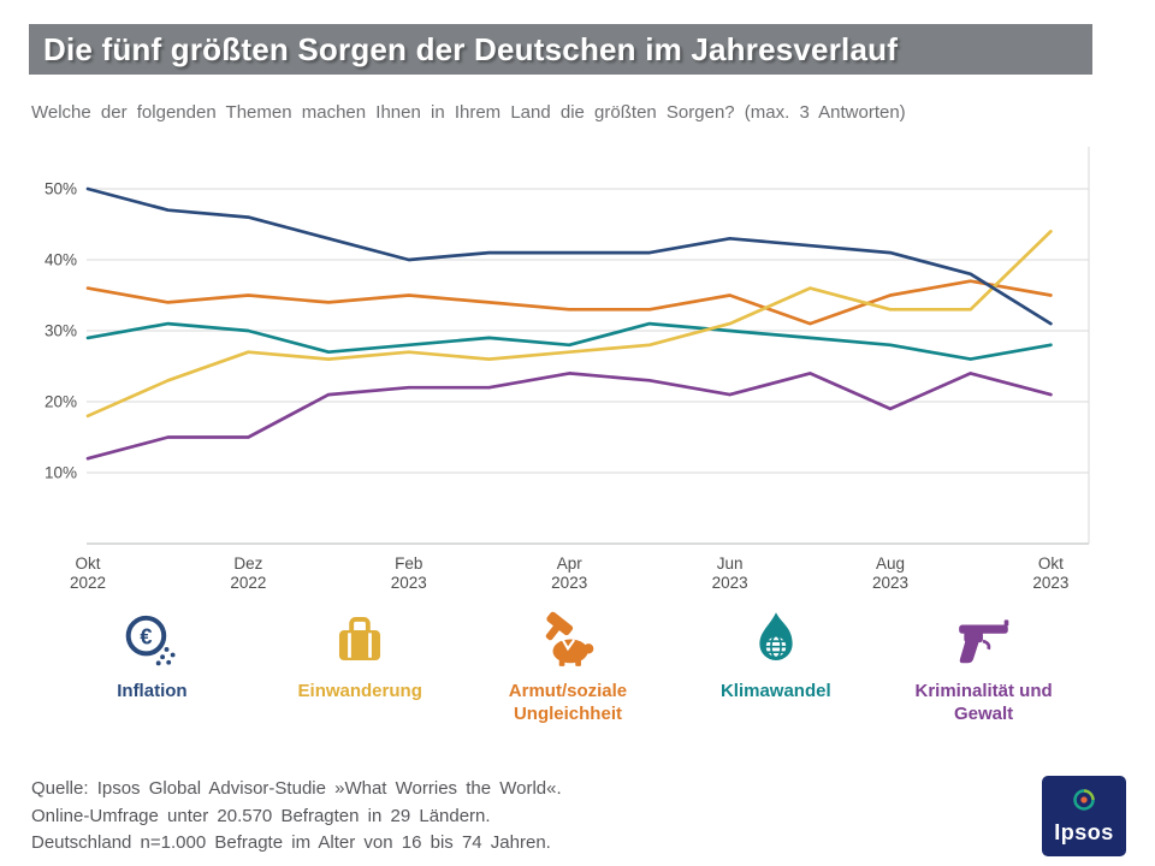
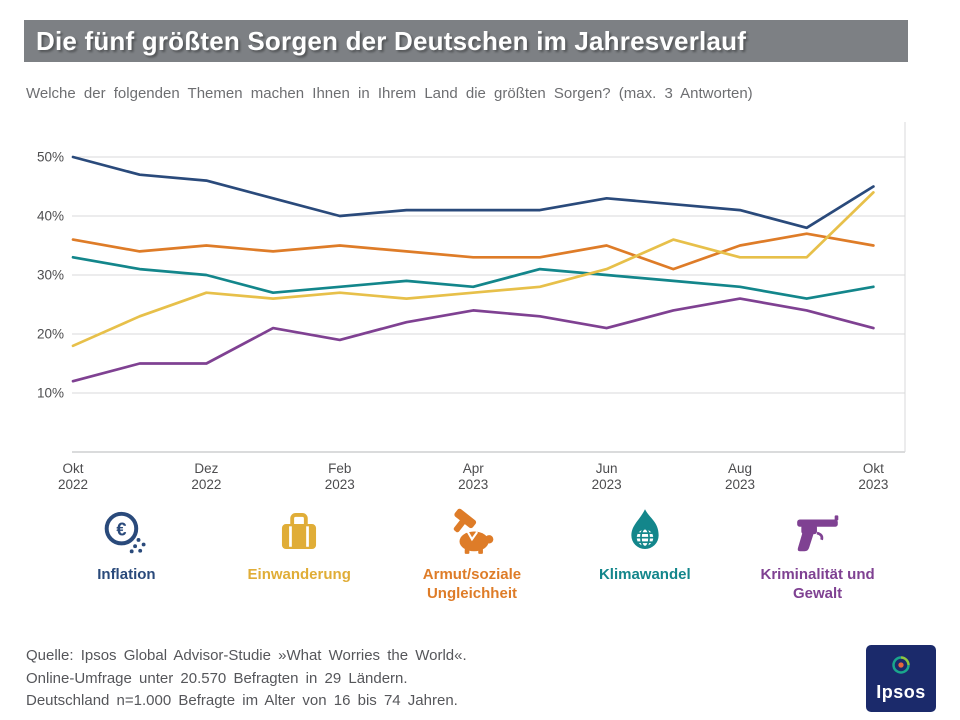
Klimawandel/Okt 2022: 29% -> 33%
Kriminalität und Gewalt/Feb 2023: 22% -> 19%
Kriminalität und Gewalt/Aug 2023: 19% -> 26%
Inflation/Okt 2023: 31% -> 45%
